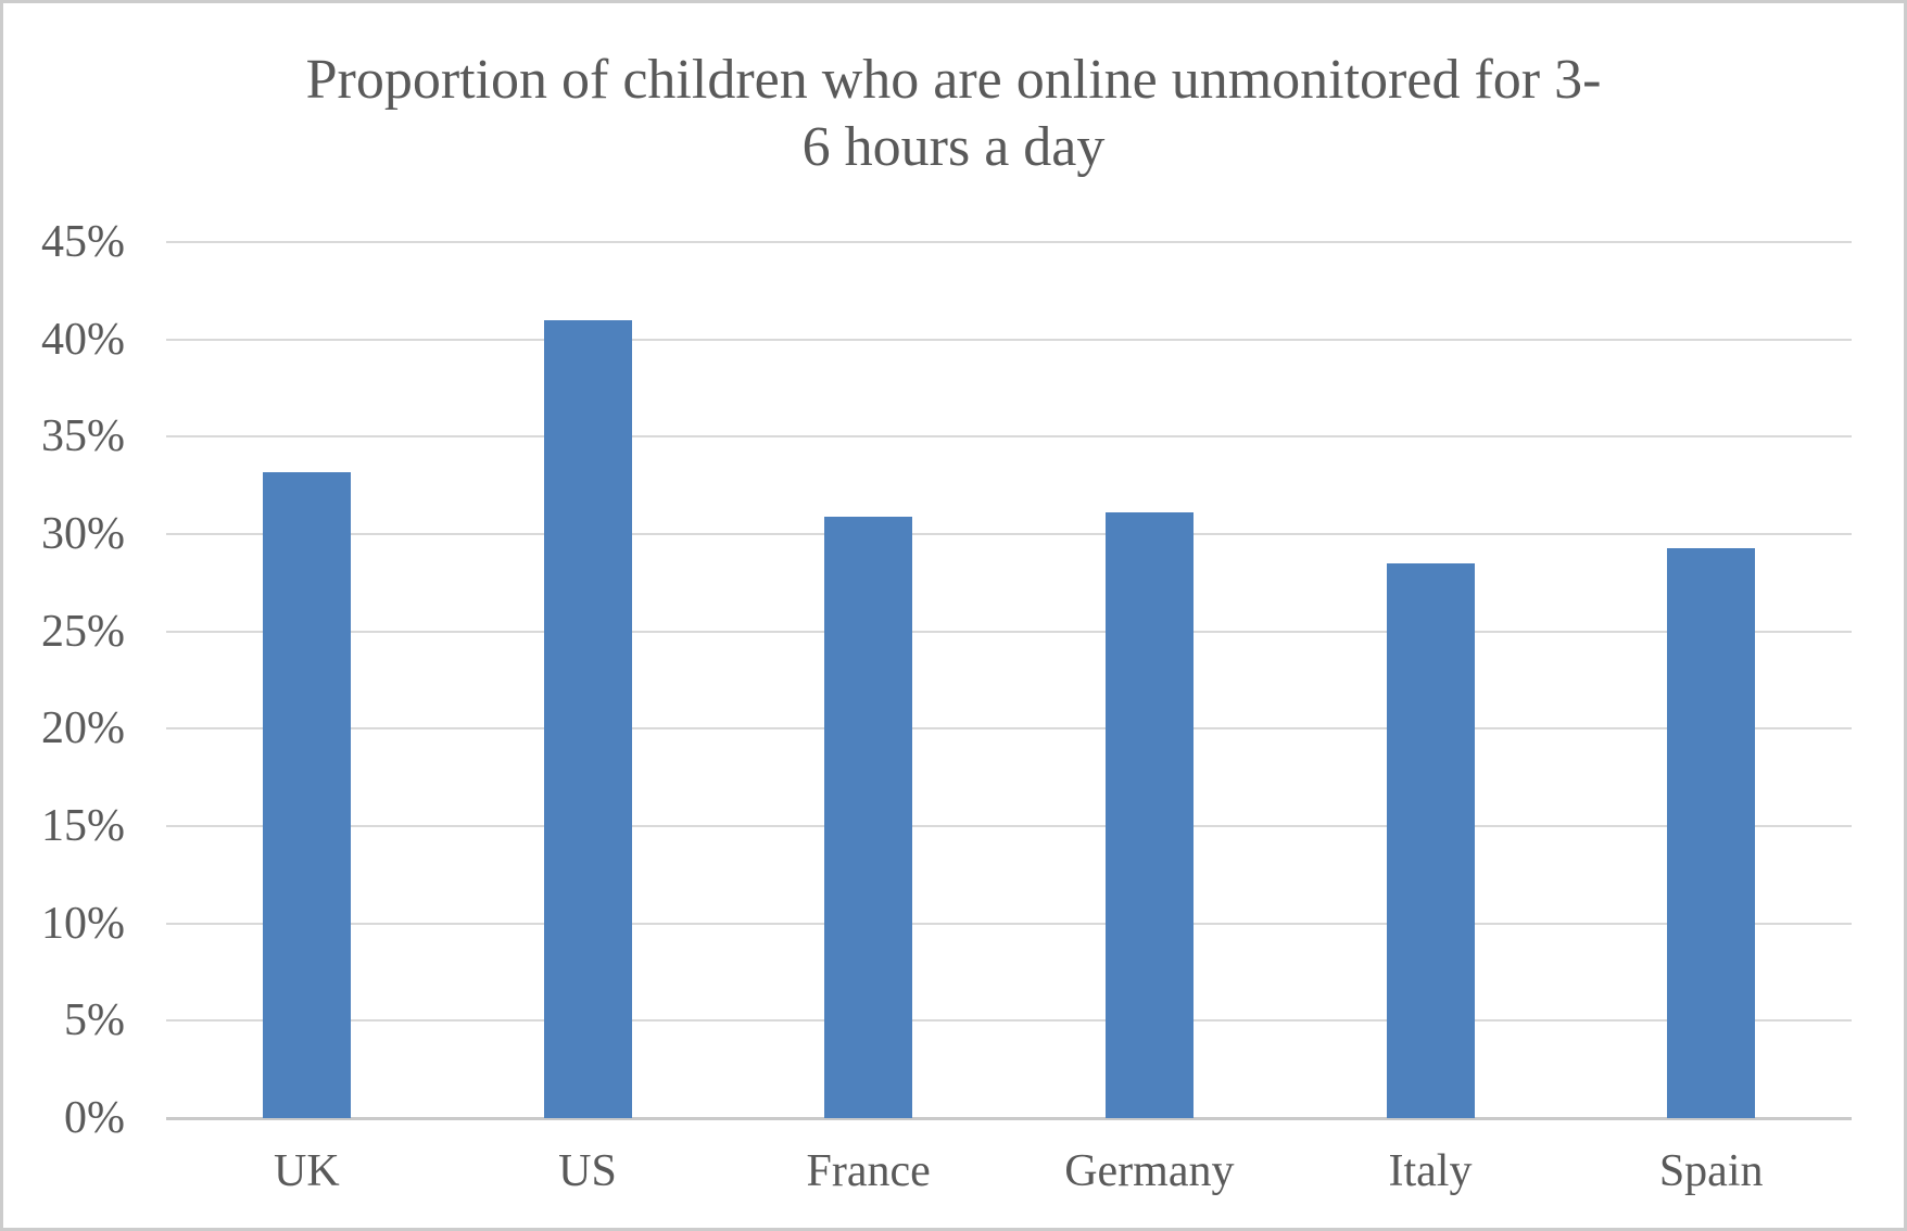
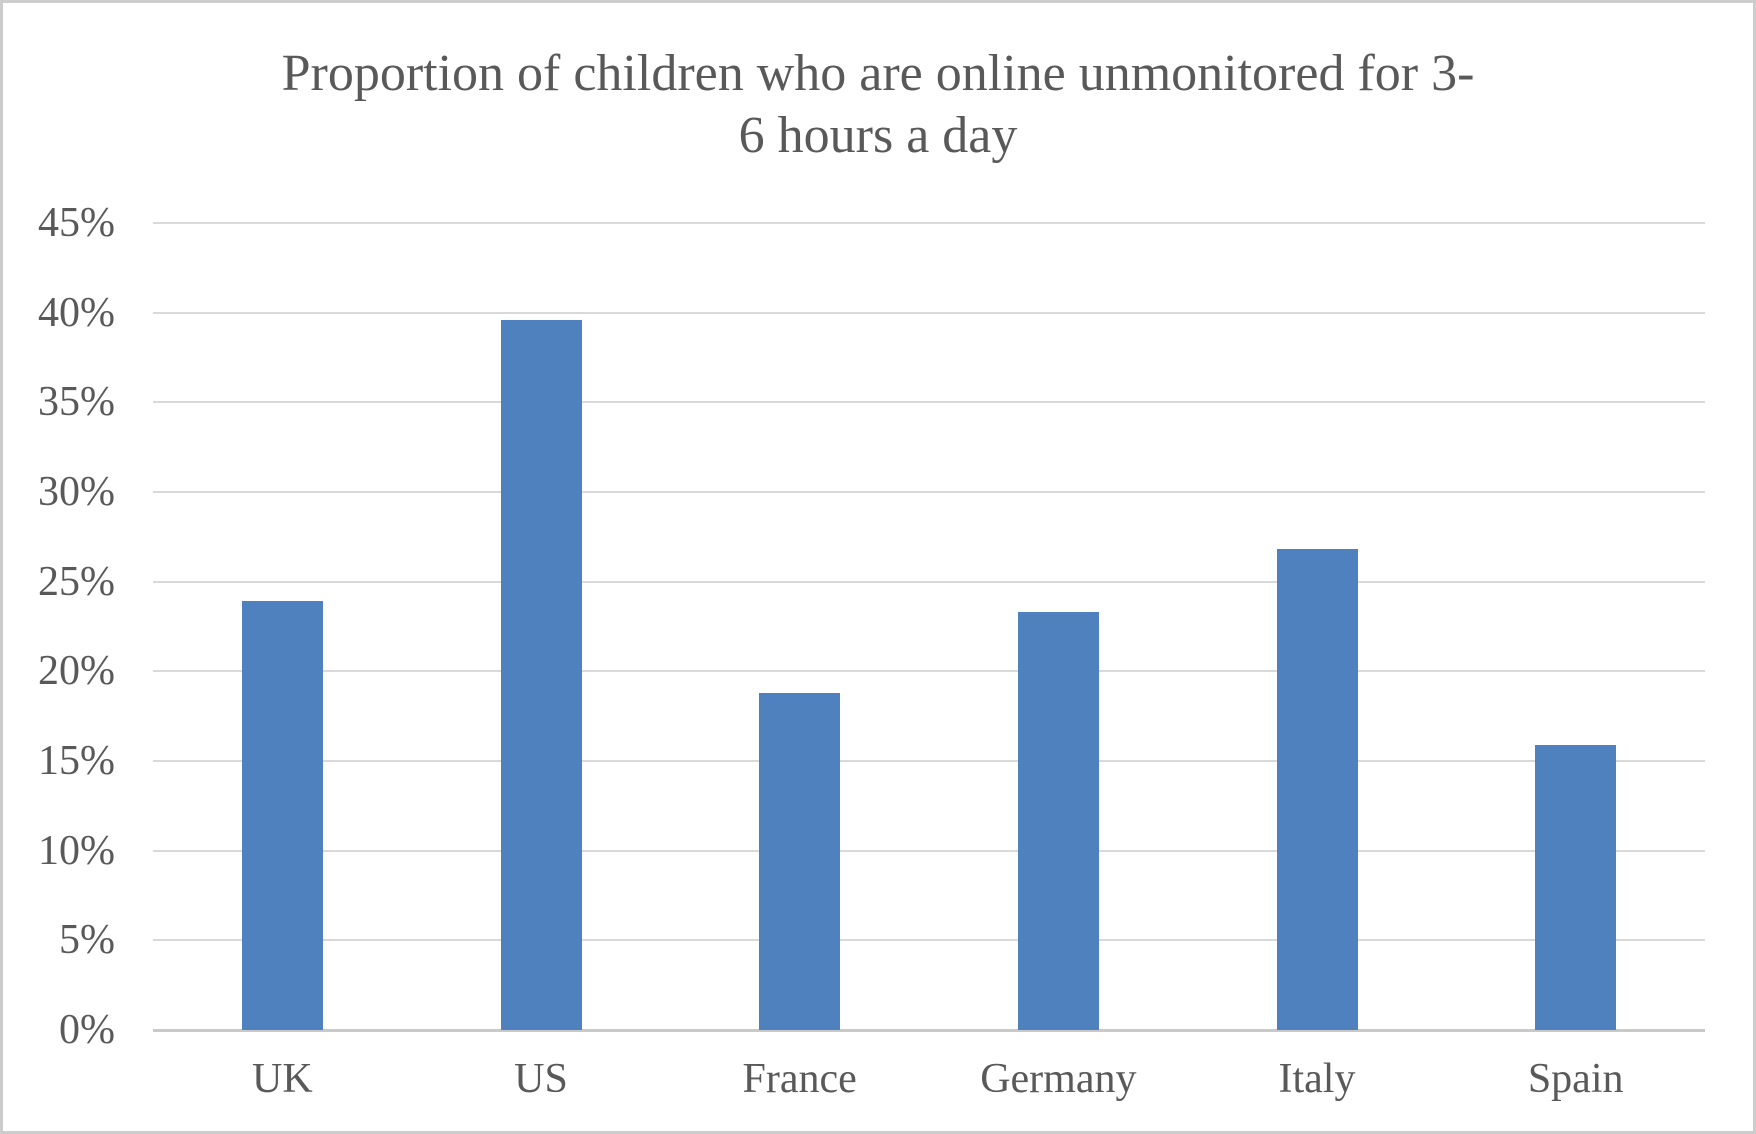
UK: 33.2% -> 23.9%
US: 41.0% -> 39.6%
France: 30.9% -> 18.8%
Germany: 31.1% -> 23.3%
Italy: 28.5% -> 26.8%
Spain: 29.3% -> 15.9%
